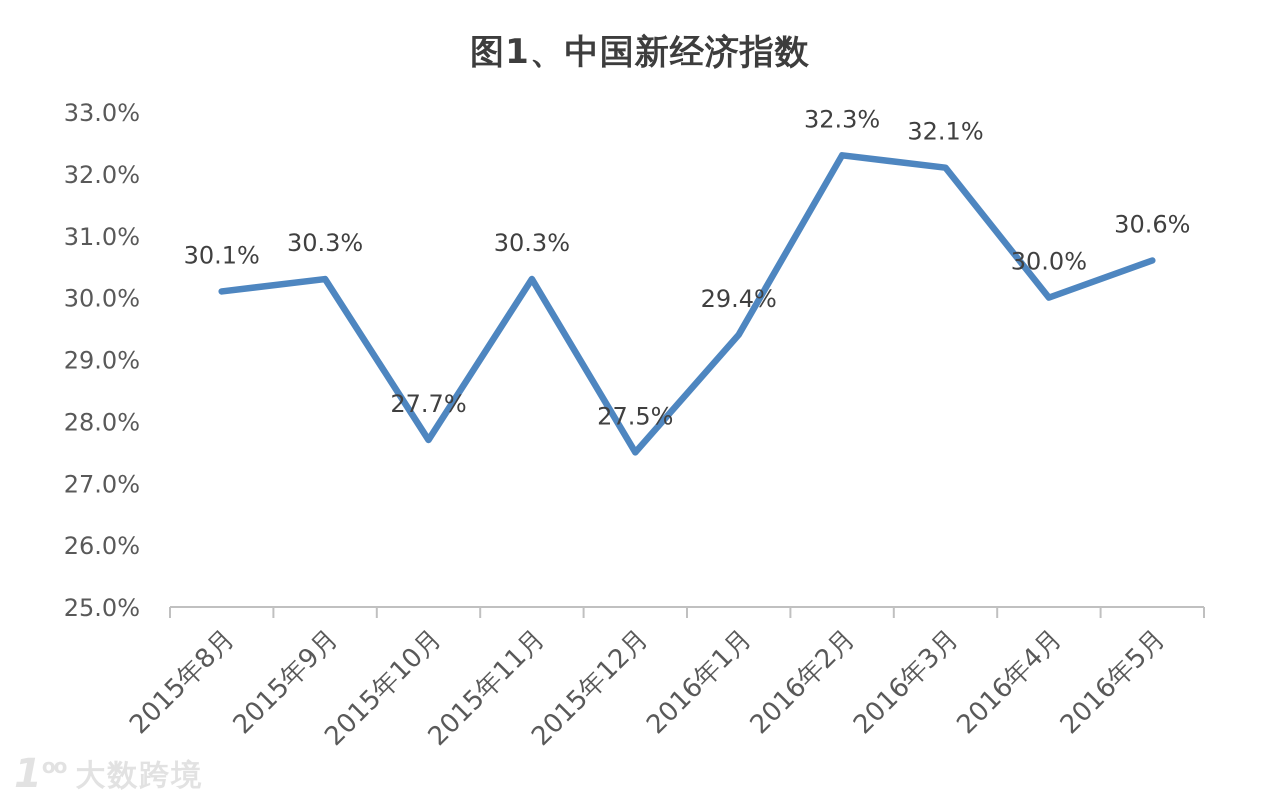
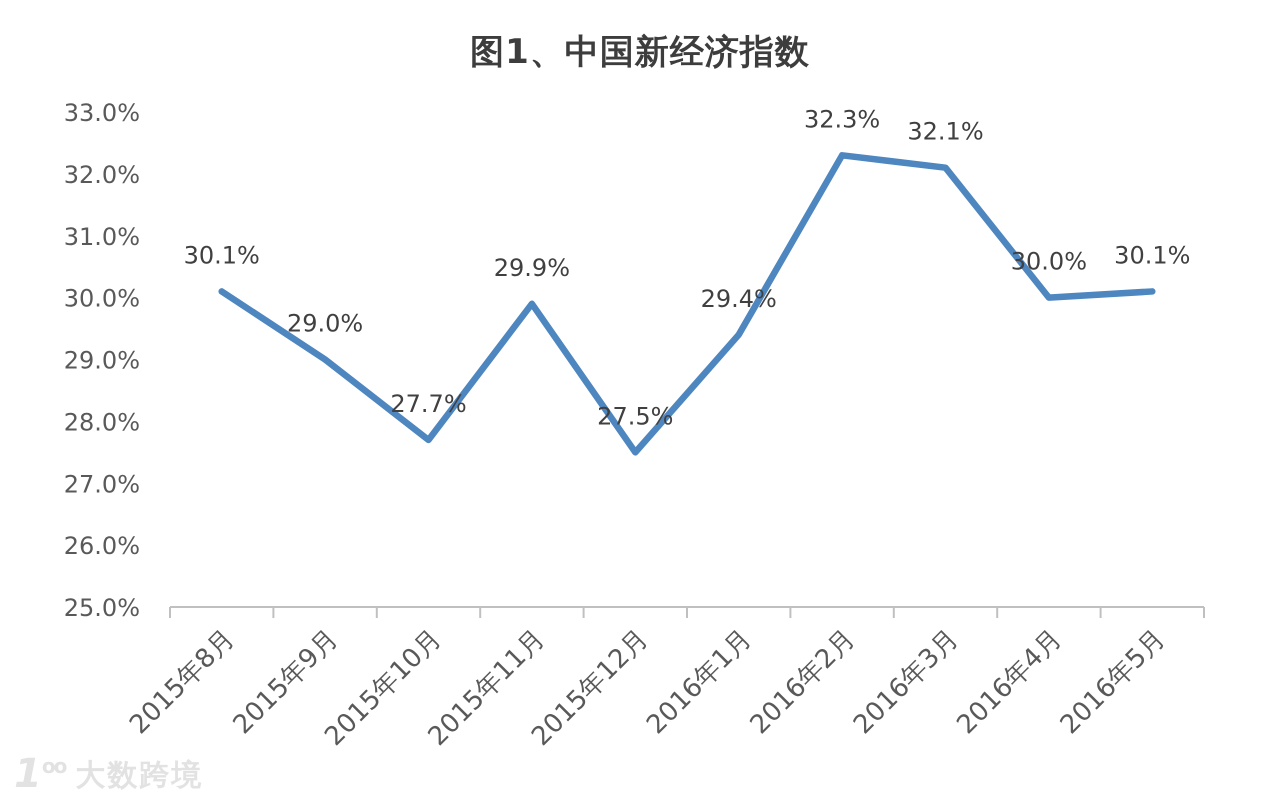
2015年9月: 30.3% -> 29.0%
2015年11月: 30.3% -> 29.9%
2016年5月: 30.6% -> 30.1%
